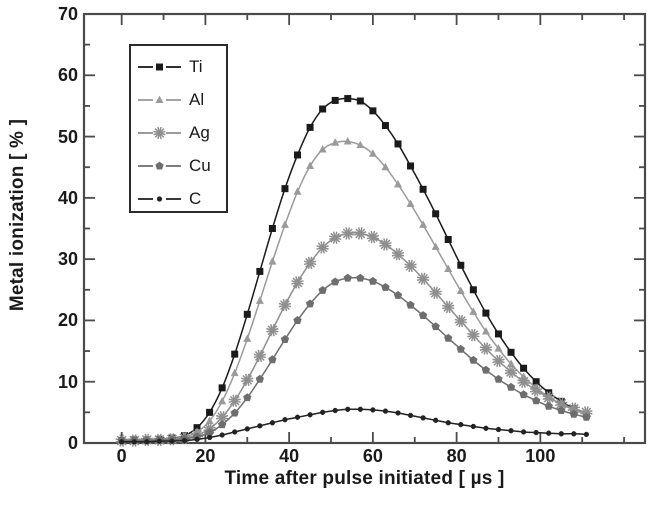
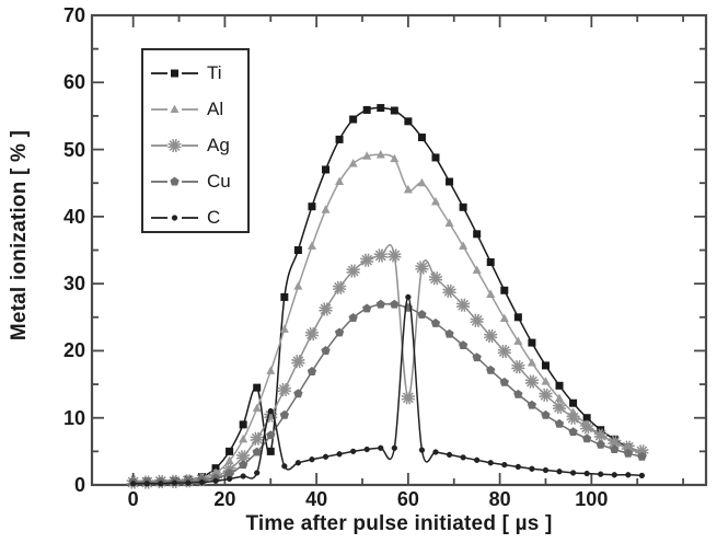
Ti/30: 21 -> 5
C/30: 2 -> 11
Al/60: 47 -> 44
Ag/60: 34 -> 13
C/60: 5 -> 28
